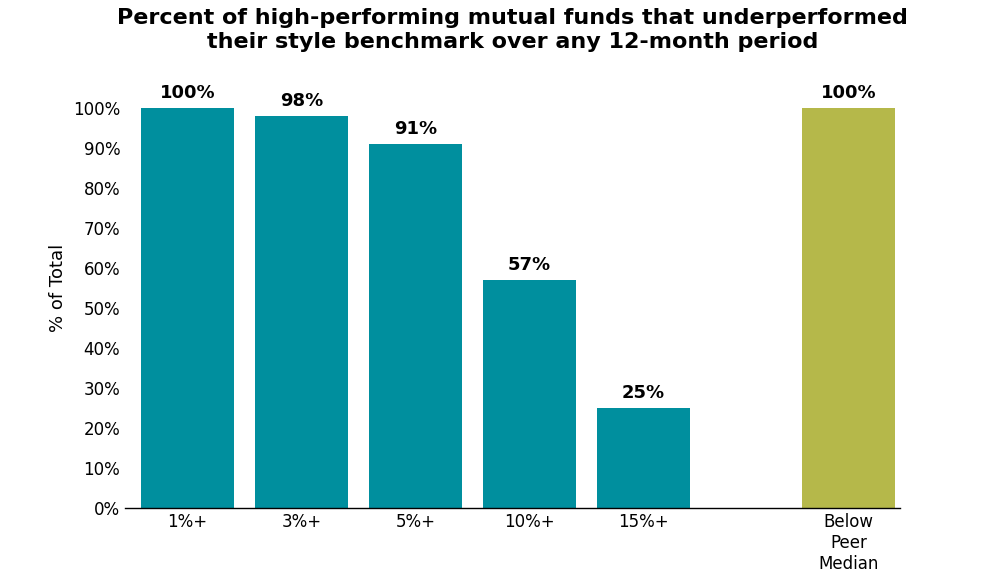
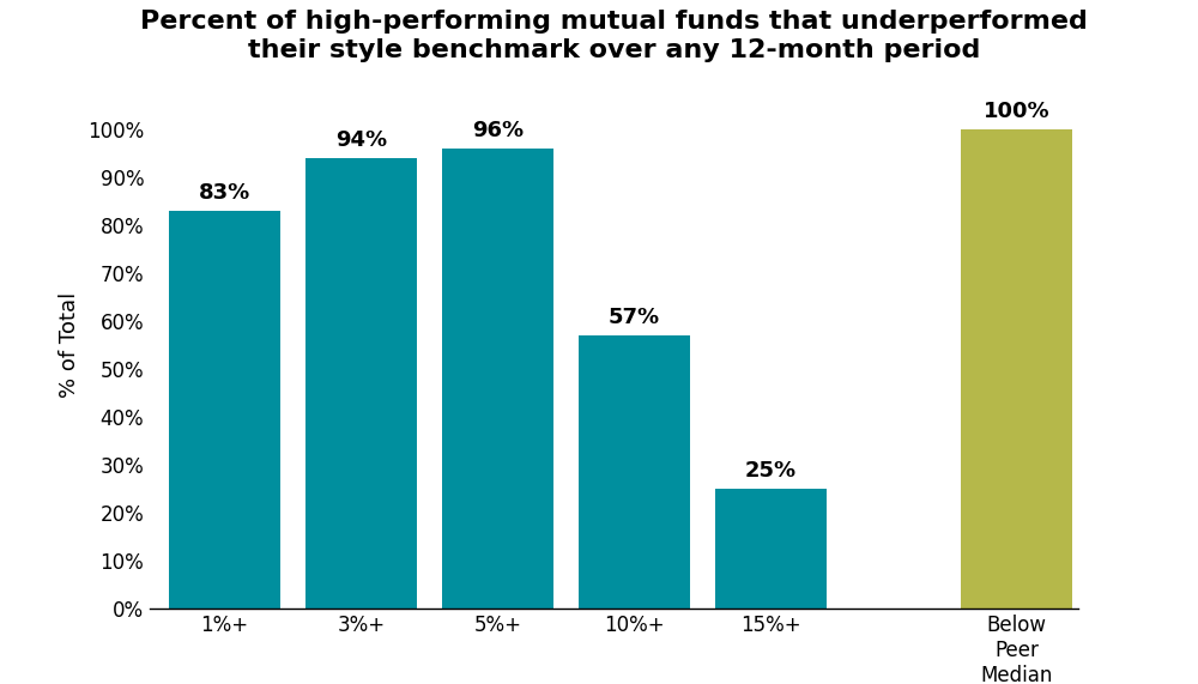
1%+: 100% -> 83%
3%+: 98% -> 94%
5%+: 91% -> 96%
